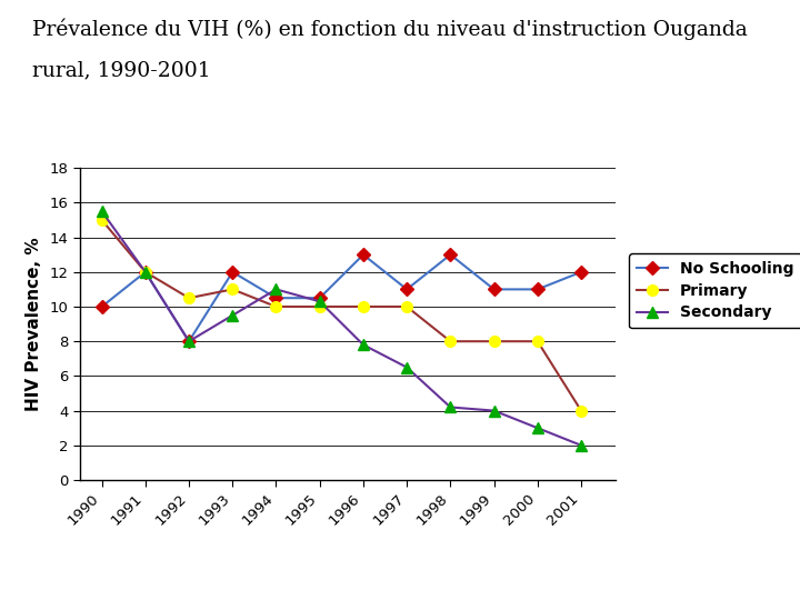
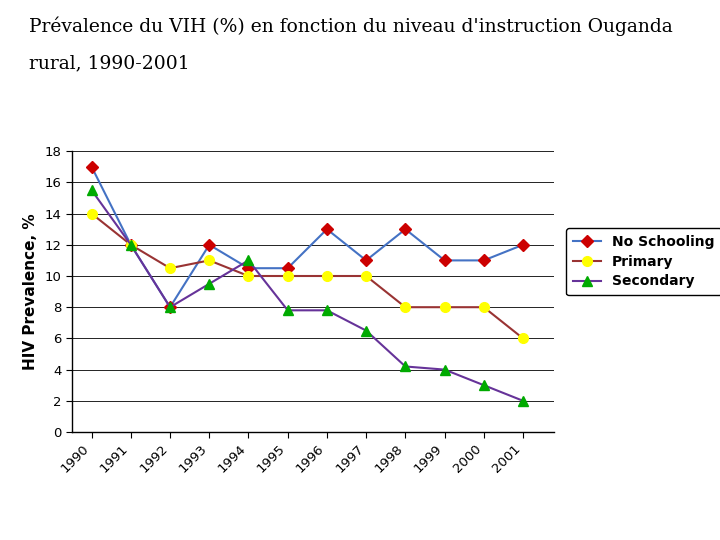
No Schooling/1990: 10.0 -> 17.0
Primary/1990: 15.0 -> 14.0
Secondary/1995: 10.3 -> 7.8
Primary/2001: 4.0 -> 6.0
